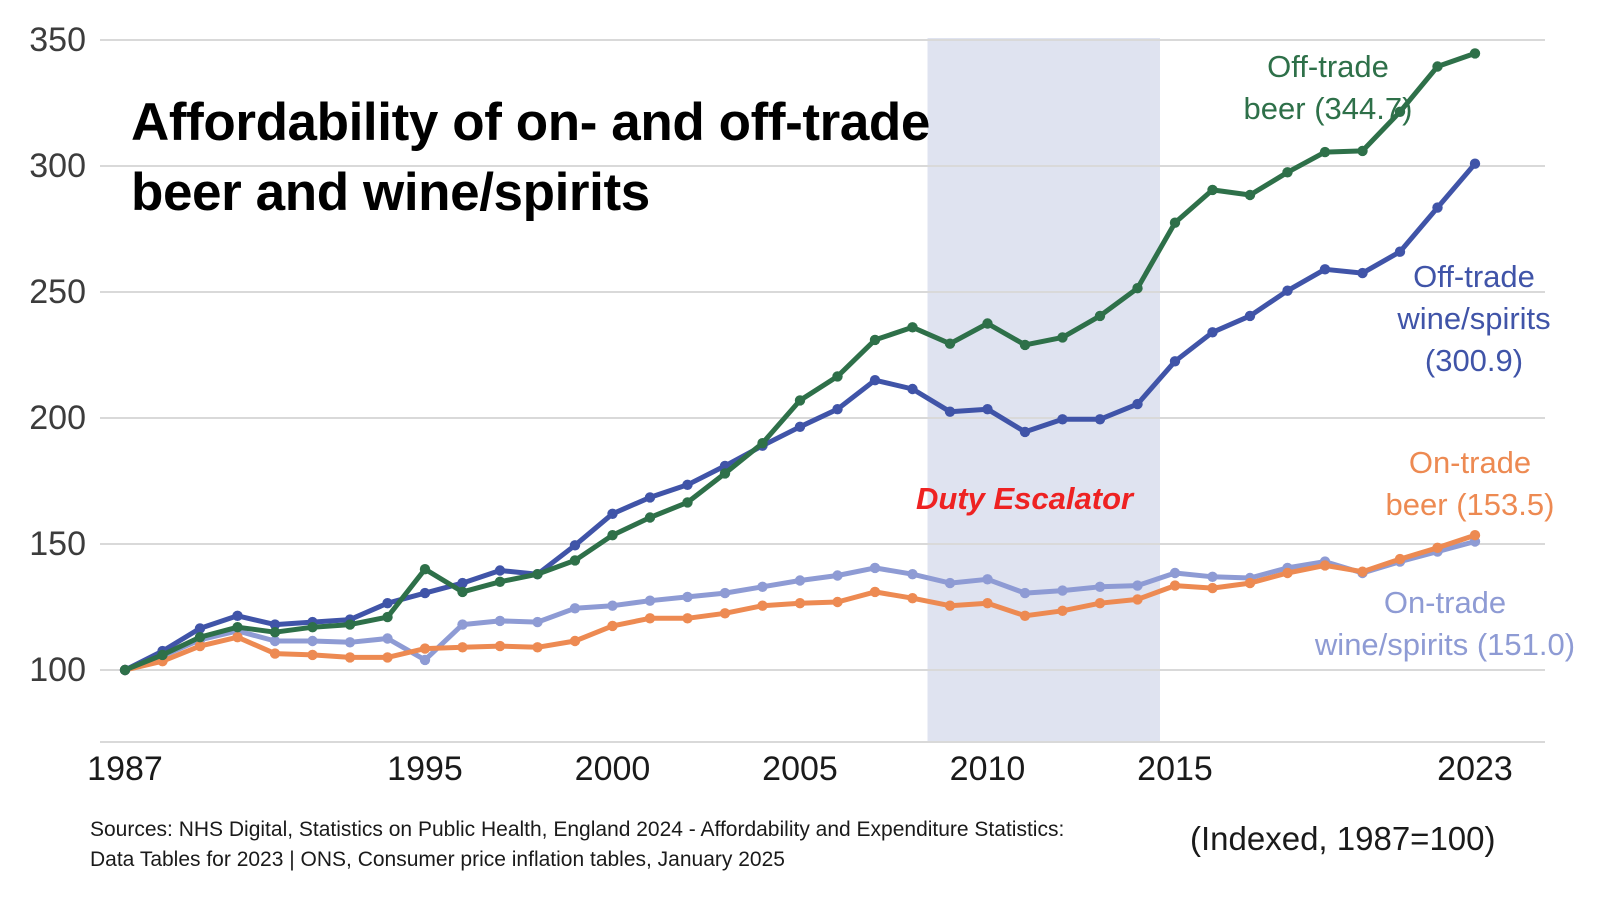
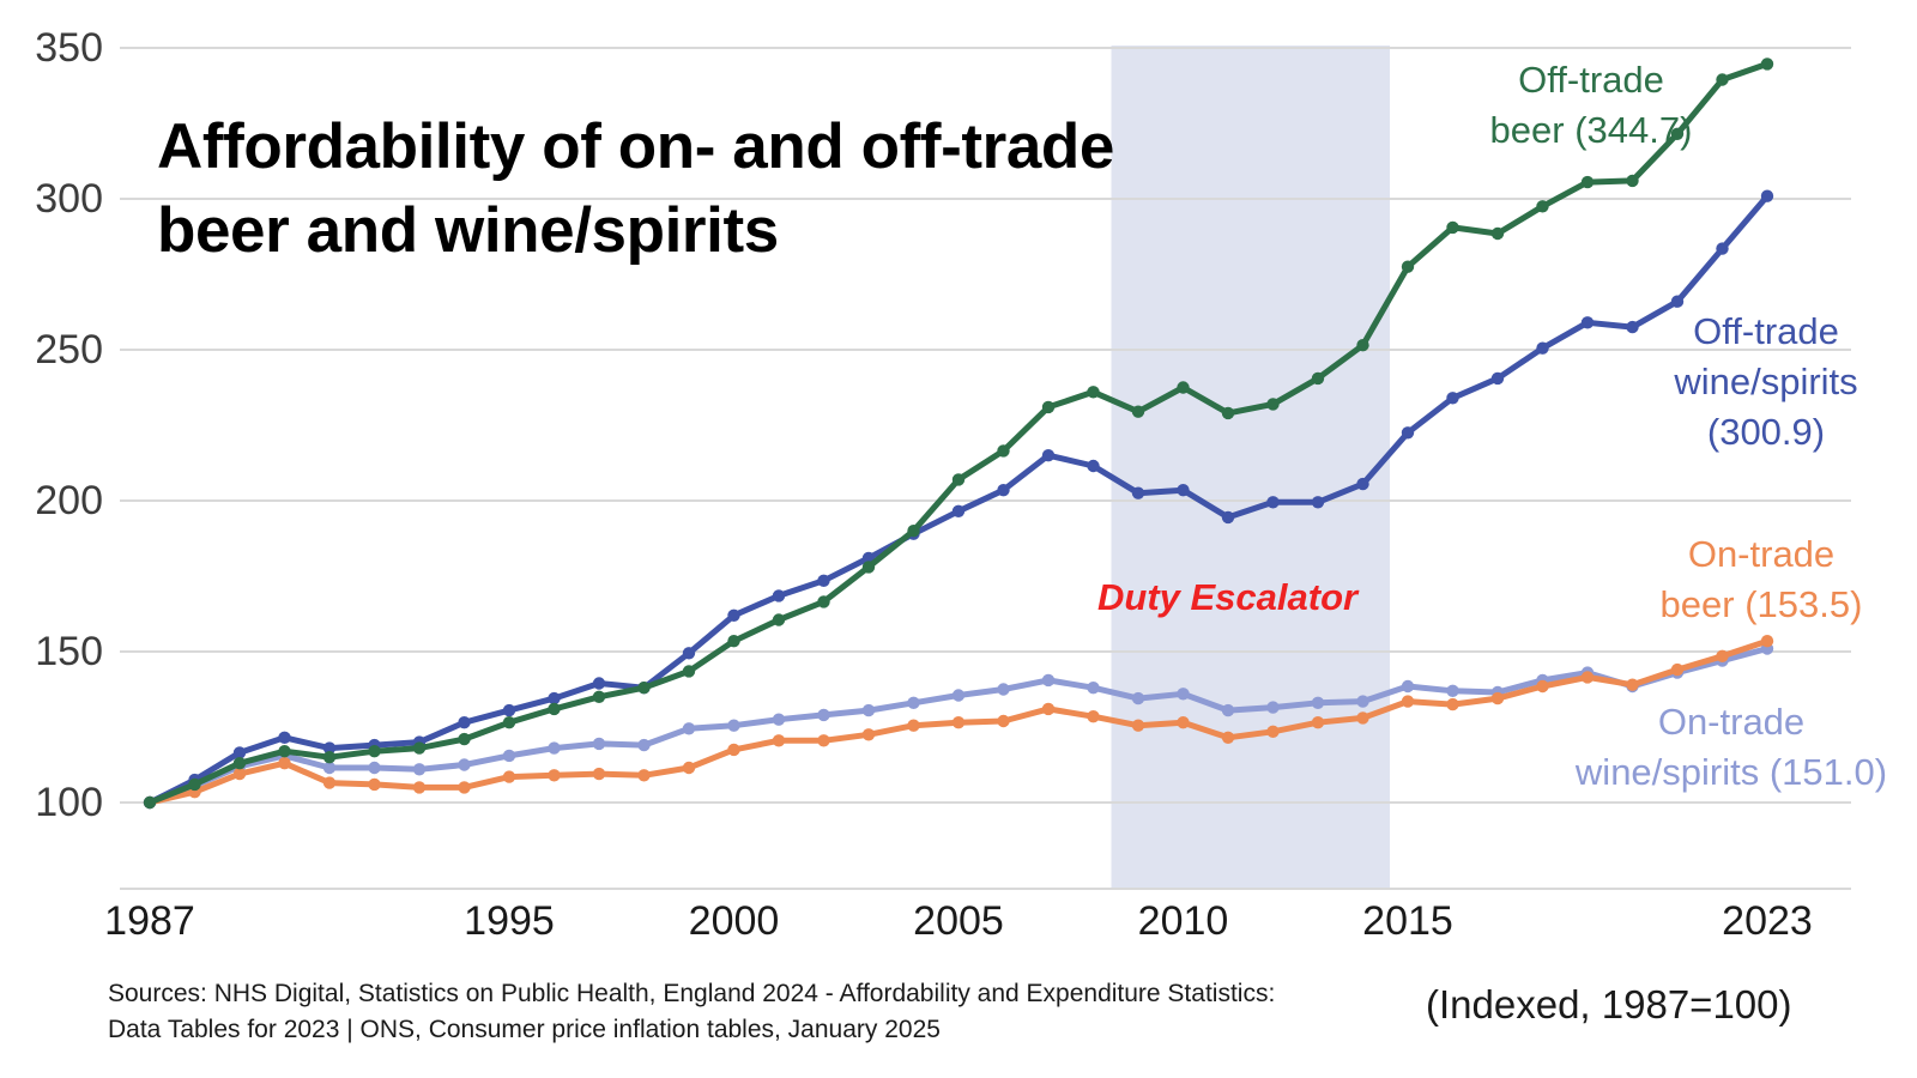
Off-trade beer (344.7)/1995: 140 -> 126
On-trade wine/spirits (151.0)/1995: 104 -> 116
